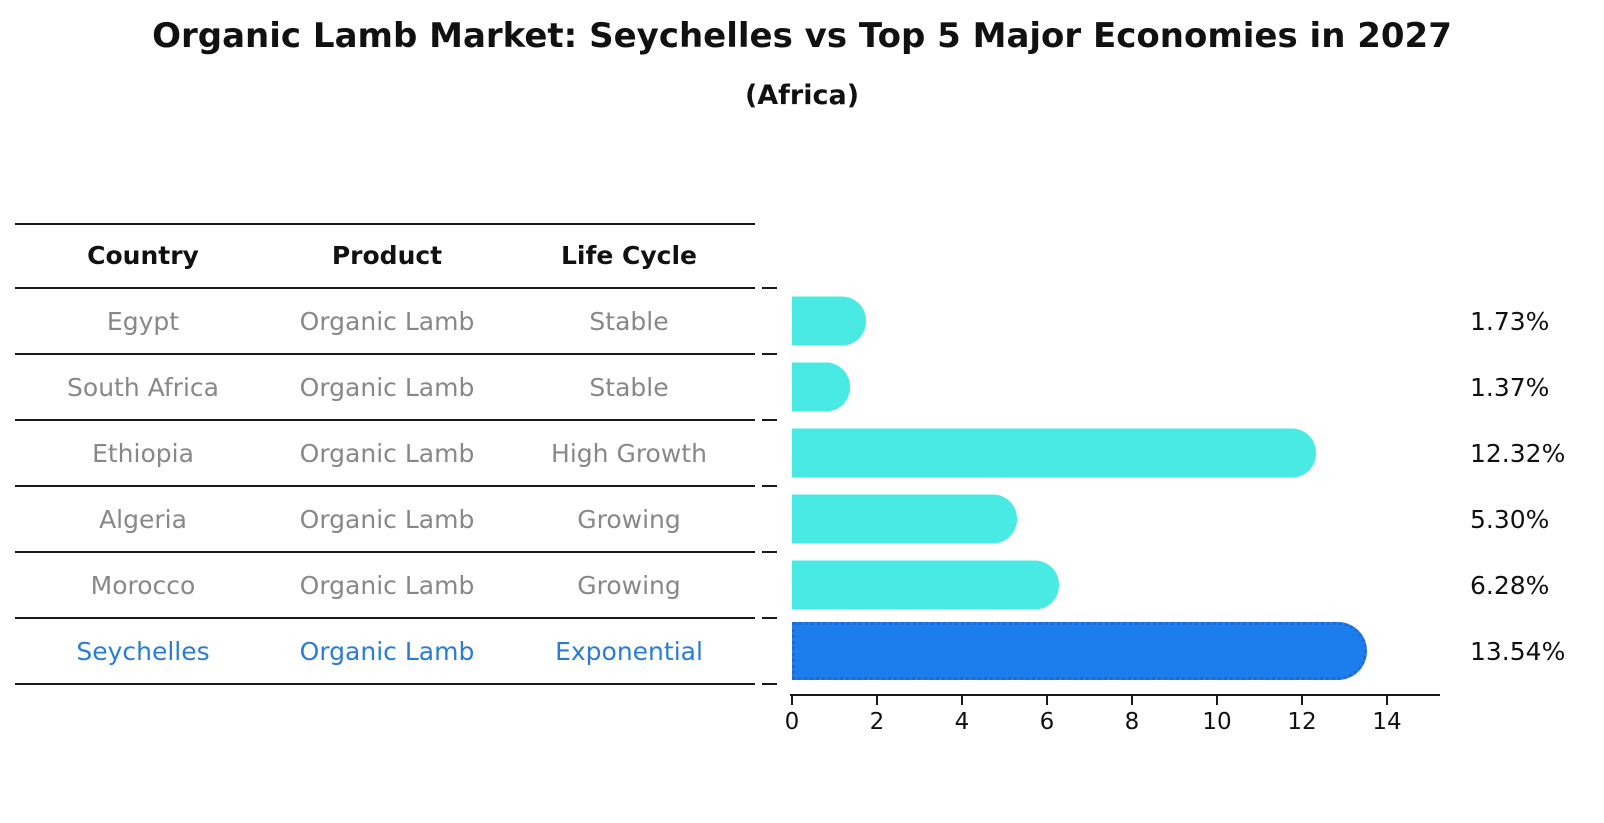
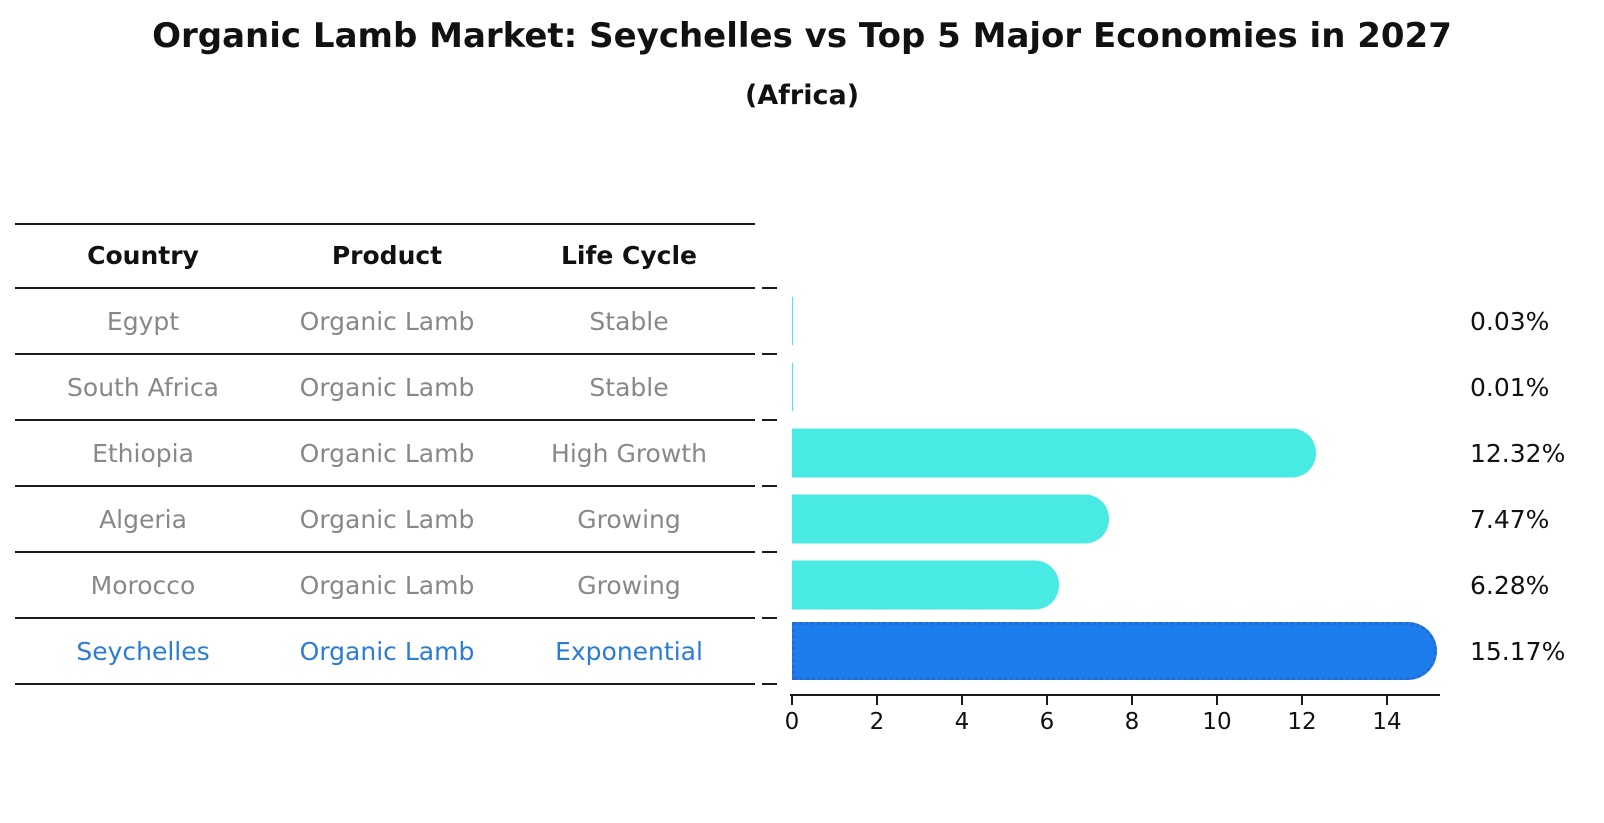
Egypt: 1.73% -> 0.03%
South Africa: 1.37% -> 0.01%
Algeria: 5.30% -> 7.47%
Seychelles: 13.54% -> 15.17%
